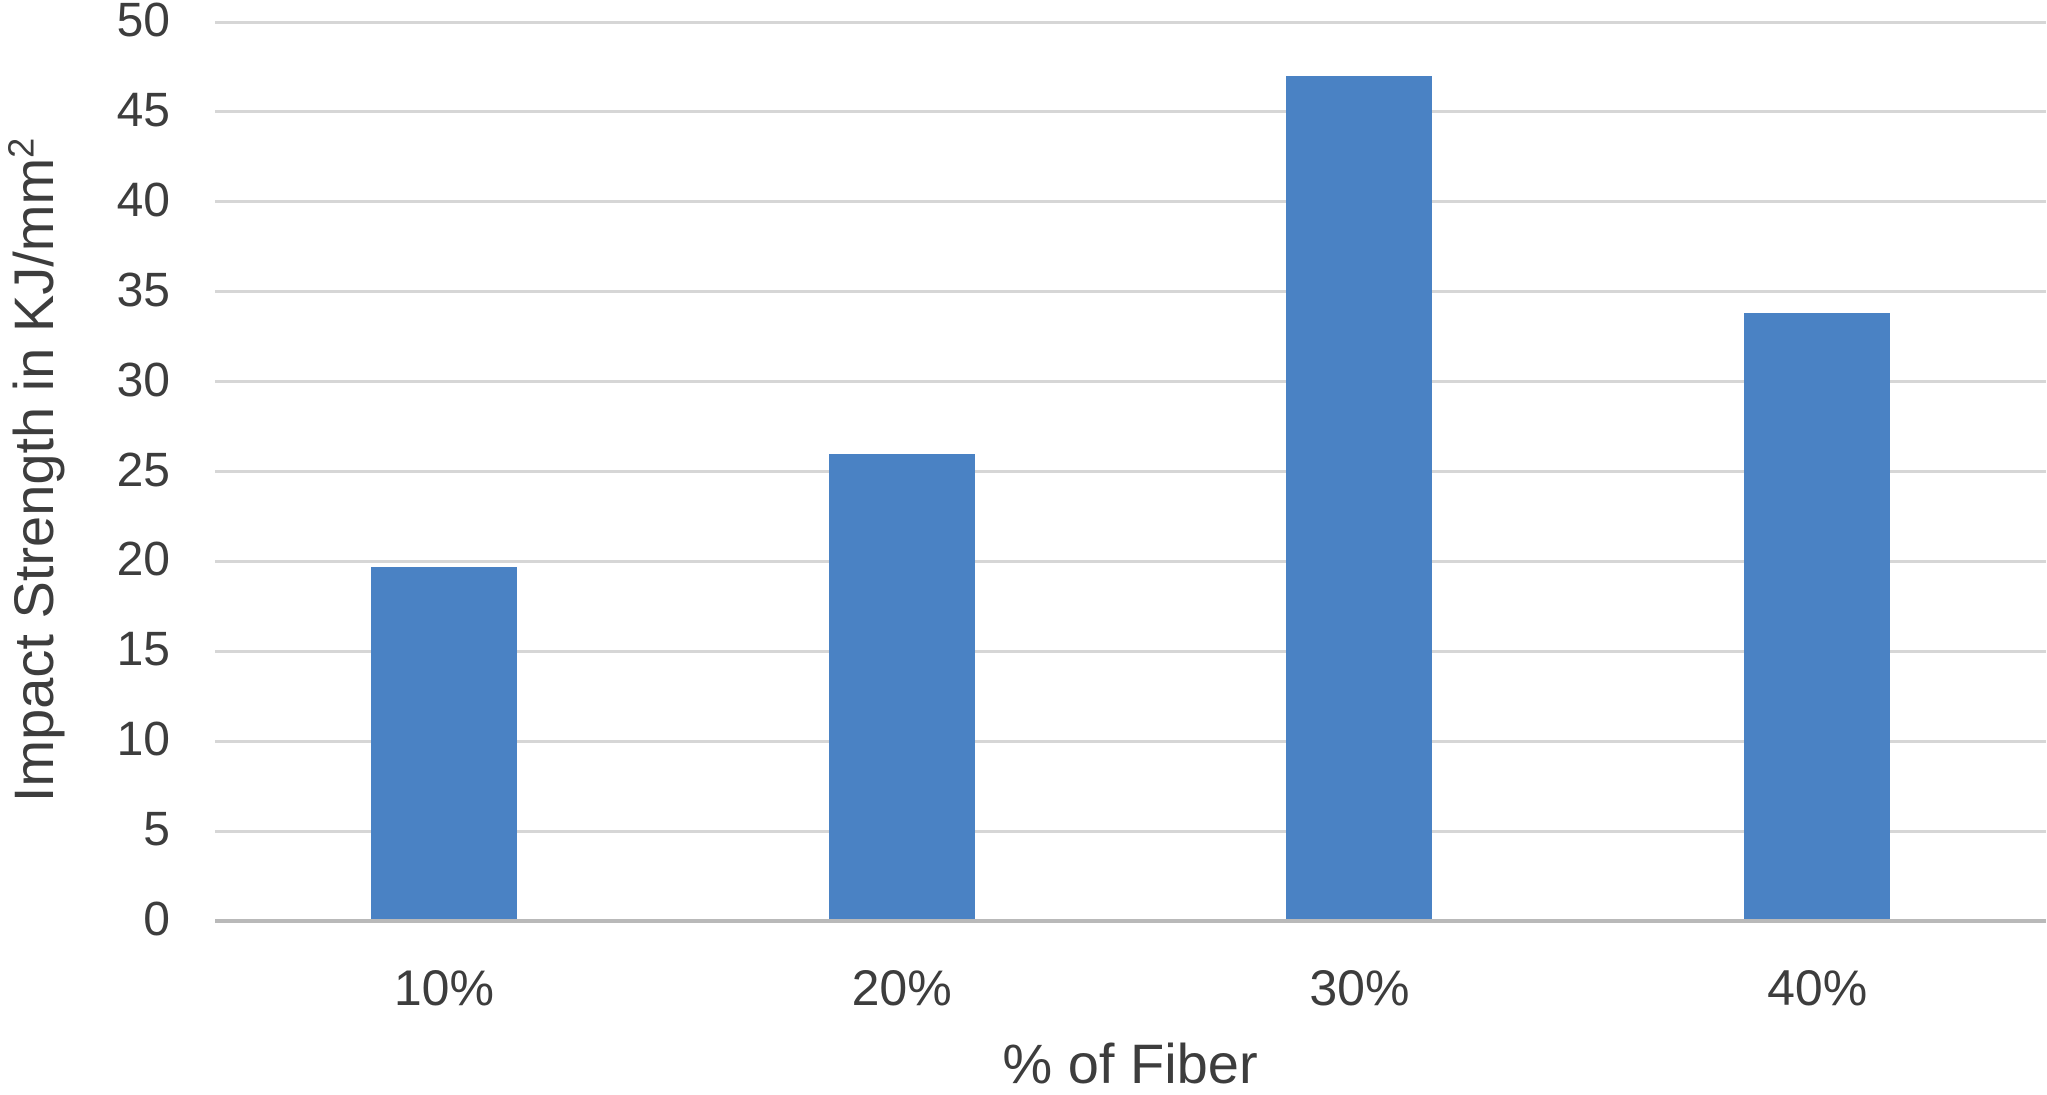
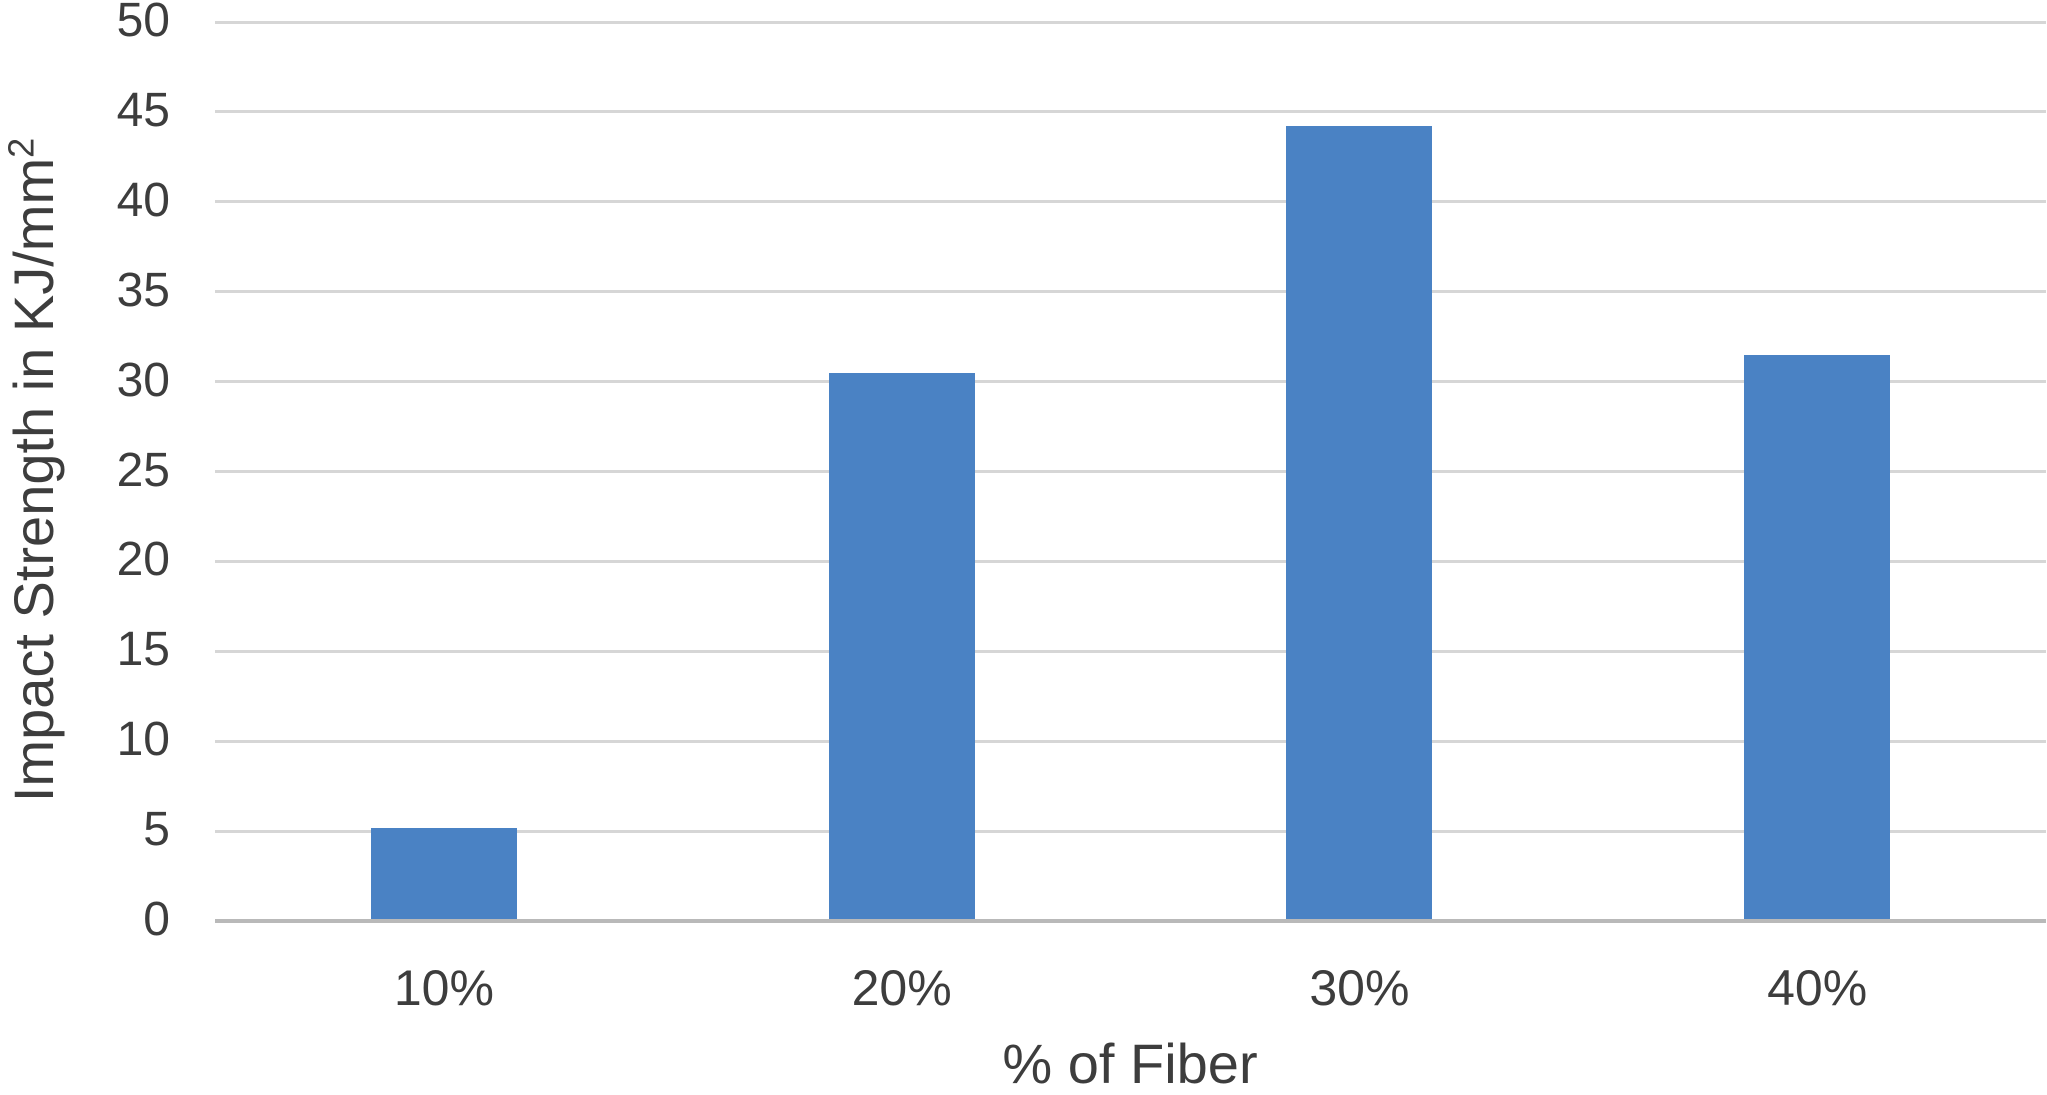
10%: 19.7 -> 5.2
20%: 26.0 -> 30.5
30%: 47.0 -> 44.2
40%: 33.8 -> 31.5
